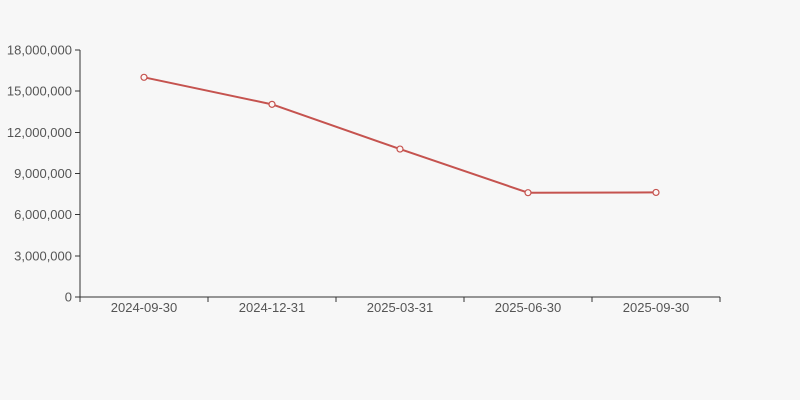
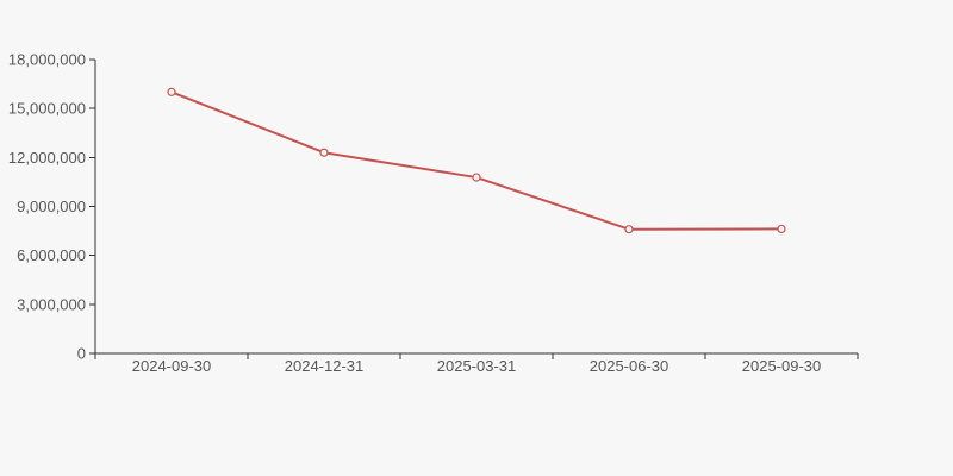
2024-12-31: 14000000 -> 12300000
